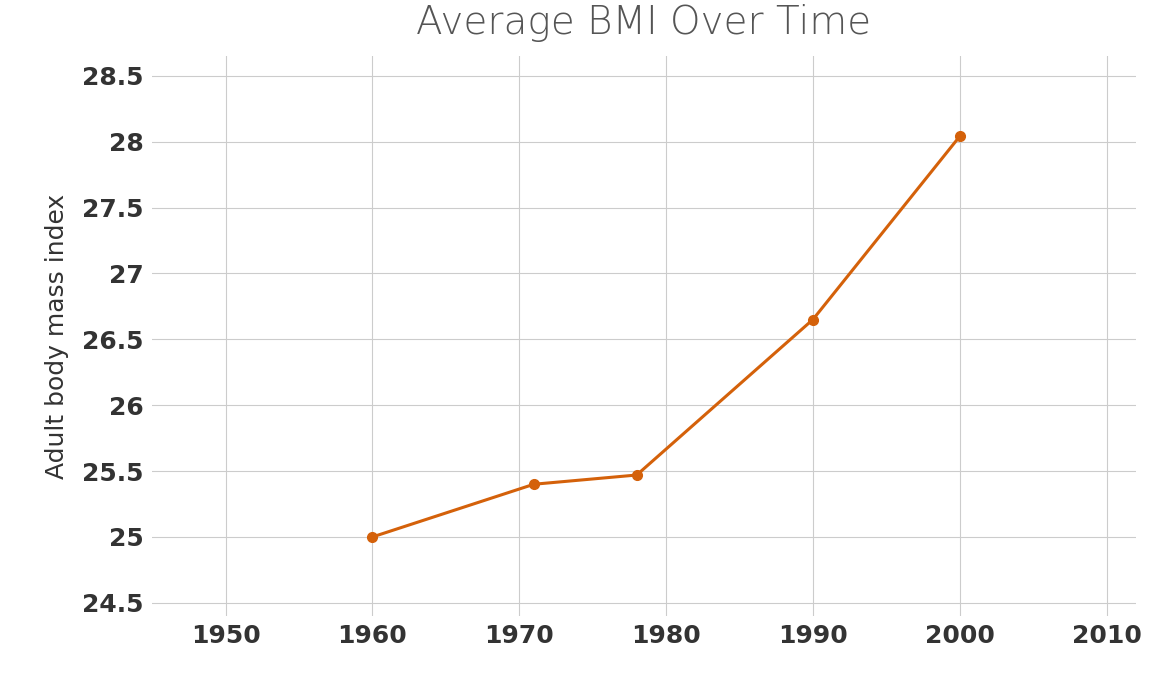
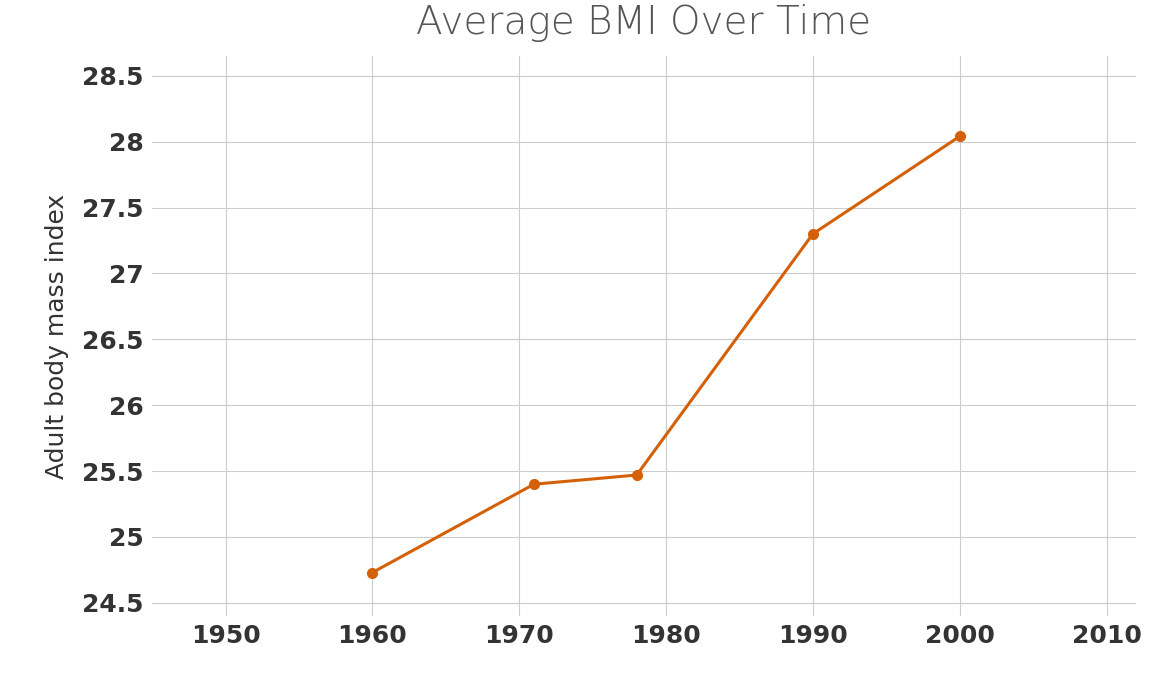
1960: 25.00 -> 24.73
1990: 26.65 -> 27.30
